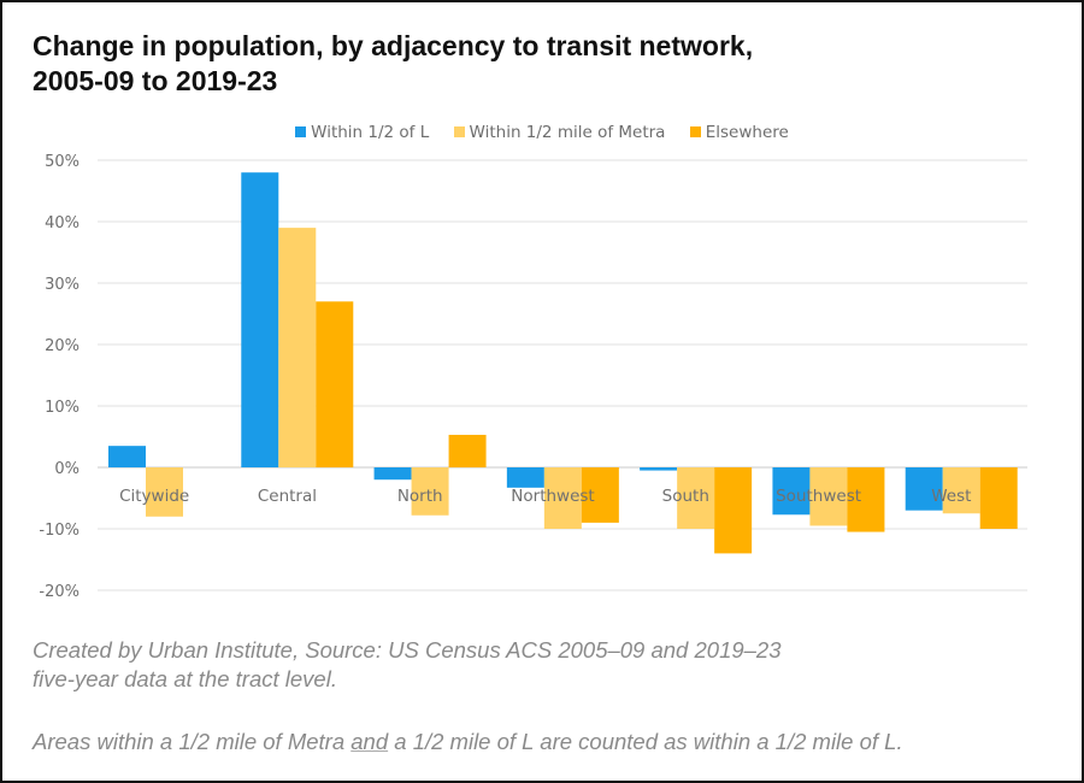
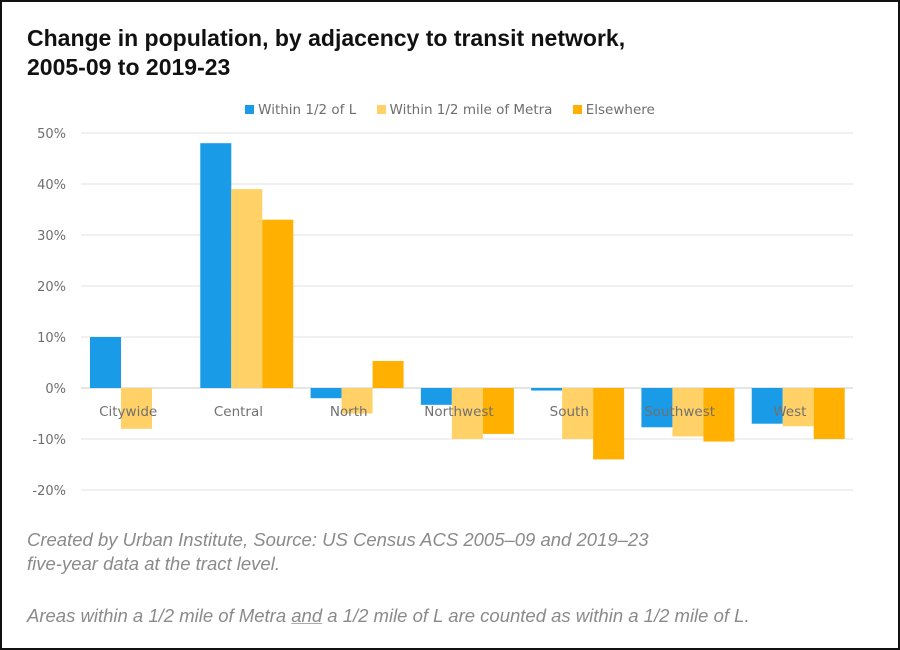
Within 1/2 of L/Citywide: 4% -> 10%
Elsewhere/Central: 27% -> 33%
Within 1/2 mile of Metra/North: -8% -> -5%
